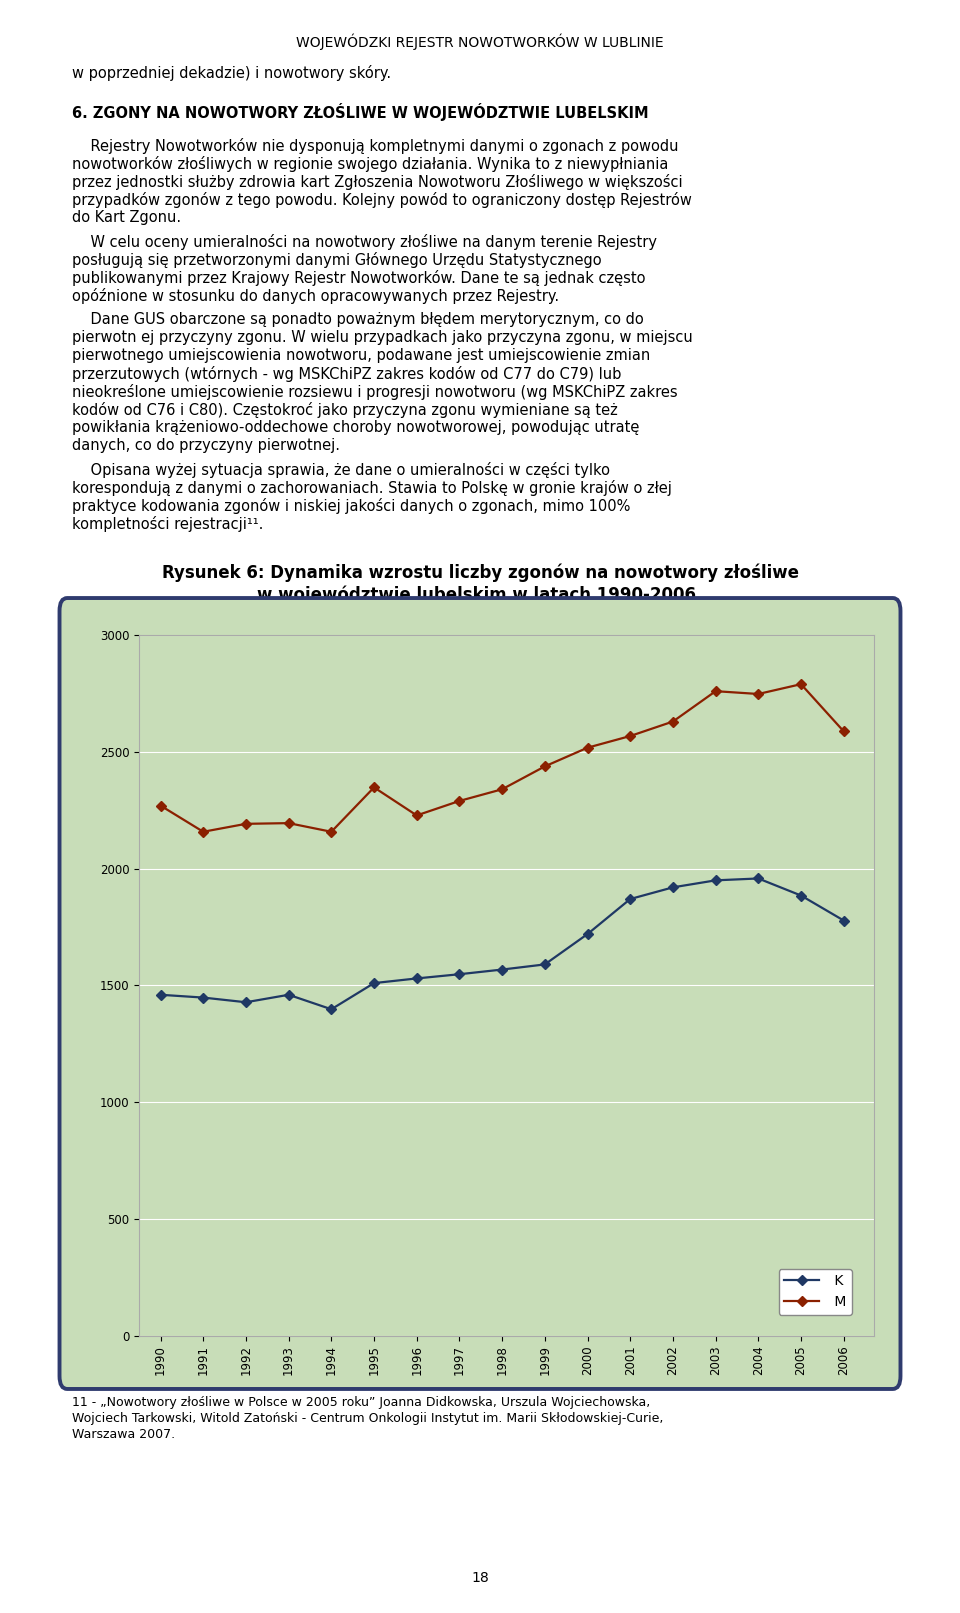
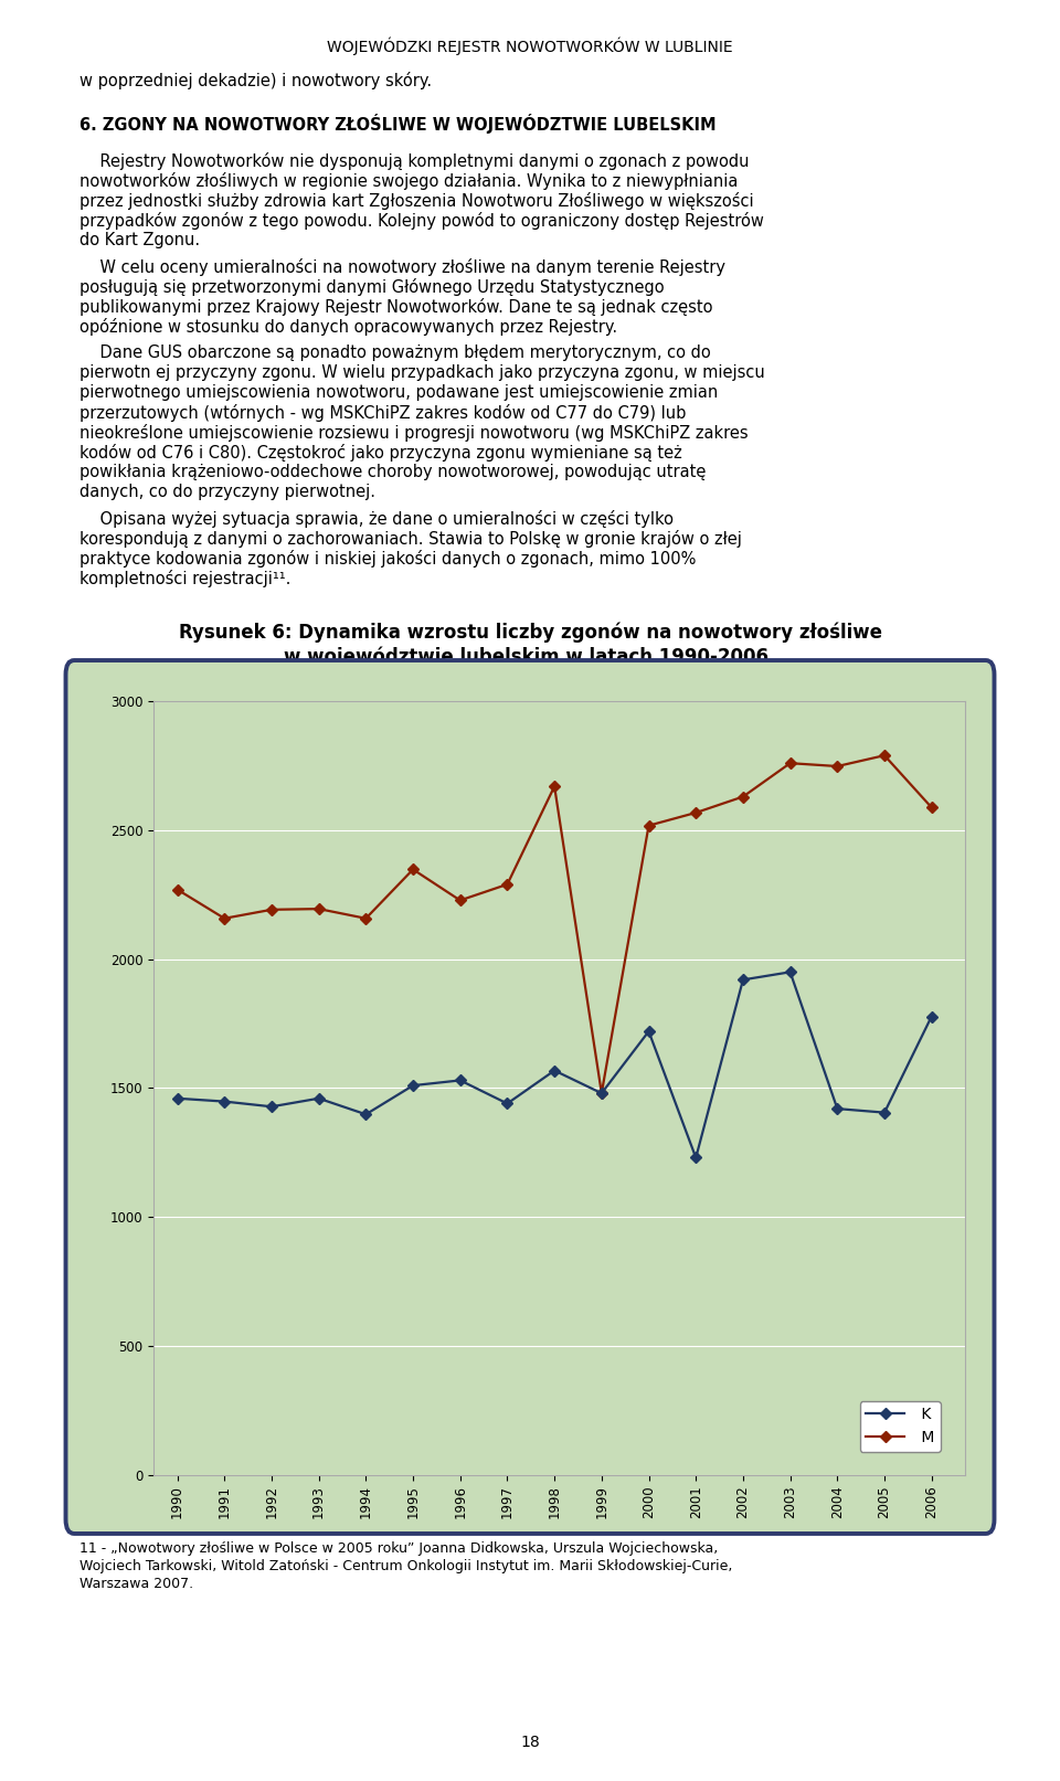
K/1997: 1548 -> 1440
M/1998: 2340 -> 2670
K/1999: 1590 -> 1480
M/1999: 2438 -> 1480
K/2001: 1870 -> 1230
K/2004: 1958 -> 1420
K/2005: 1885 -> 1405
